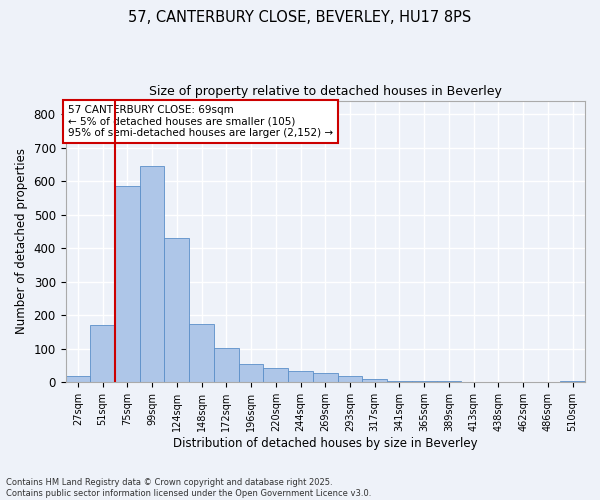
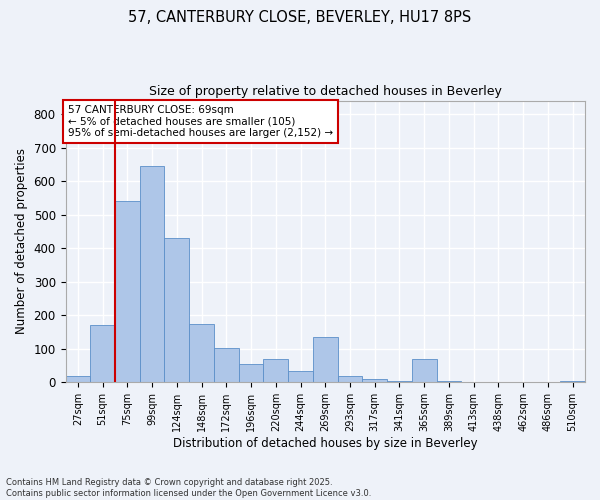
75sqm: 585 -> 540
220sqm: 42 -> 70
269sqm: 28 -> 135
365sqm: 4 -> 70
